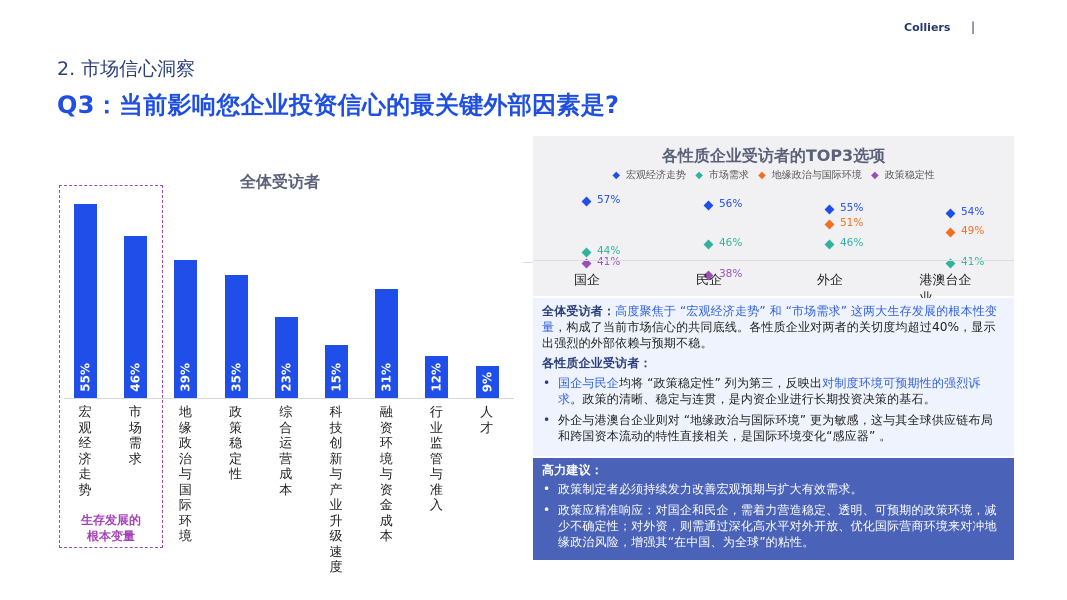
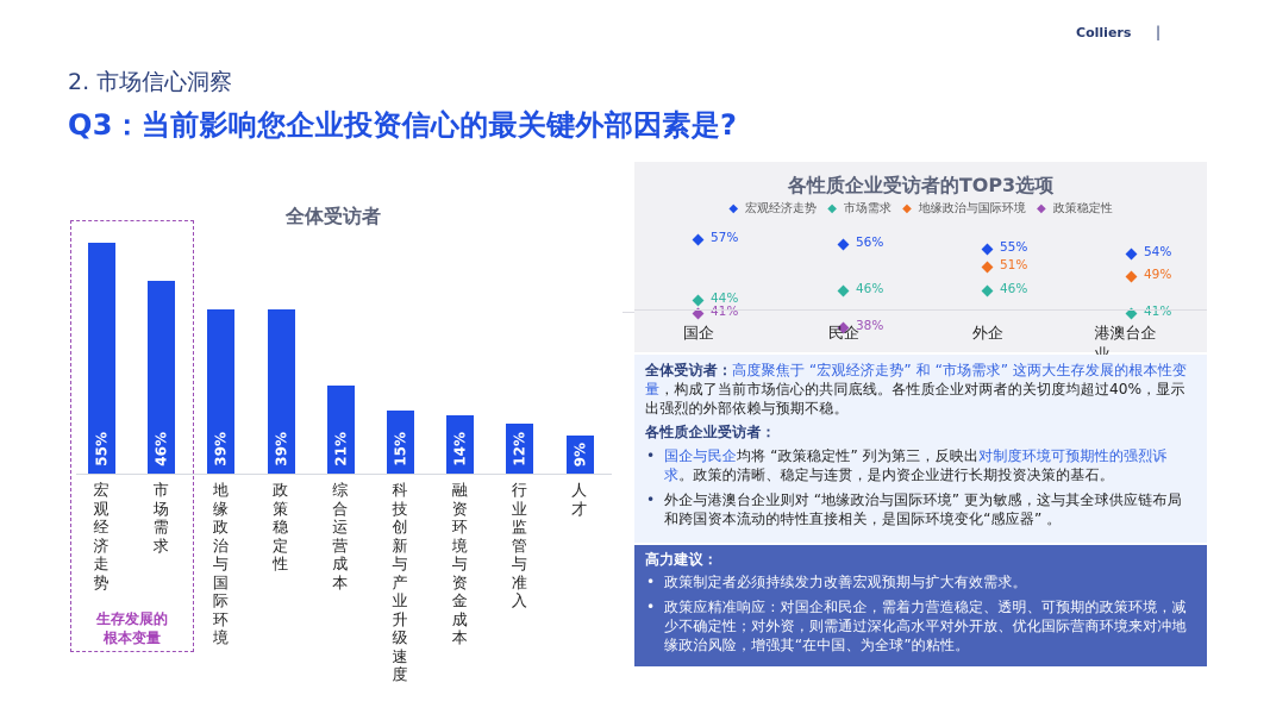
全体受访者/政策稳定性: 35% -> 39%
全体受访者/综合运营成本: 23% -> 21%
全体受访者/融资环境与资金成本: 31% -> 14%
